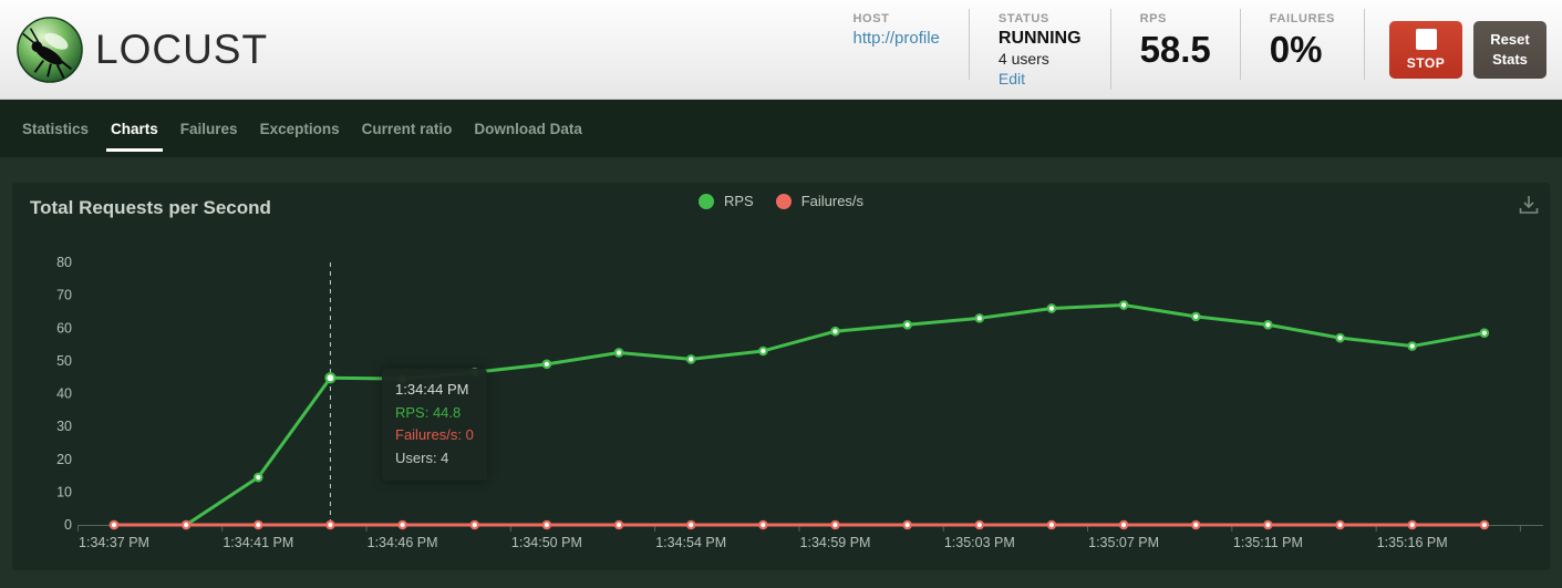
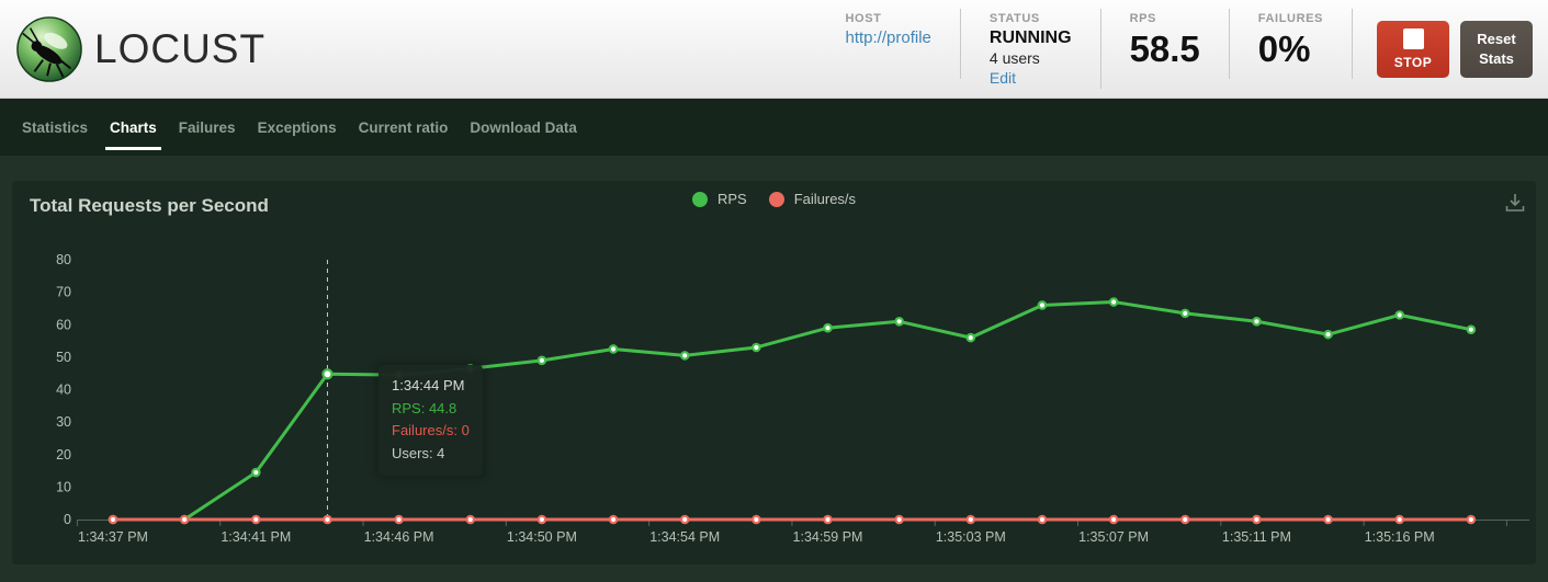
RPS/1:35:03 PM: 63 -> 56
RPS/1:35:16 PM: 54 -> 63
